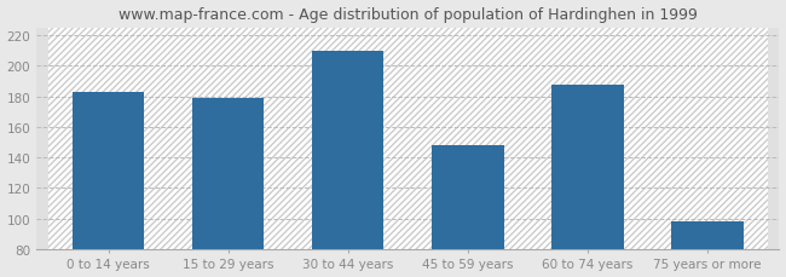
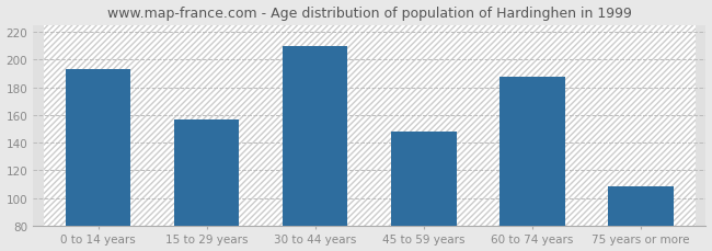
0 to 14 years: 183 -> 193
15 to 29 years: 179 -> 157
75 years or more: 98 -> 108
